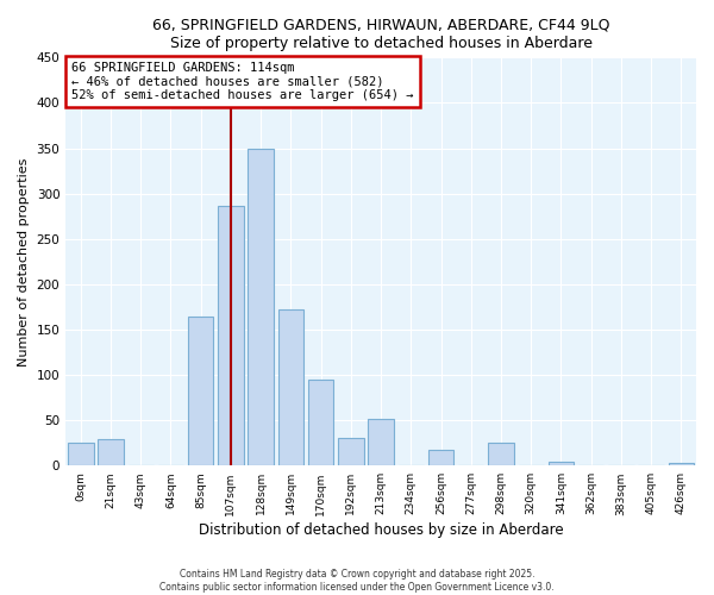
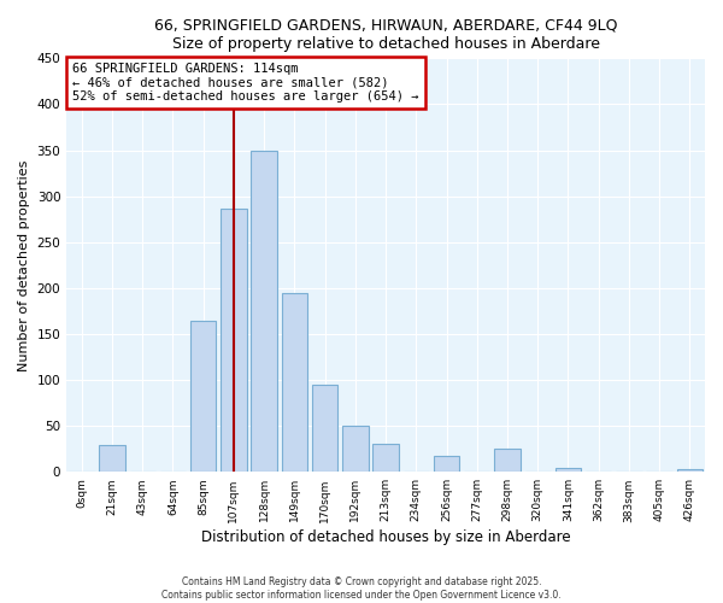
0sqm: 26 -> 1
149sqm: 172 -> 195
192sqm: 30 -> 50
213sqm: 52 -> 30
